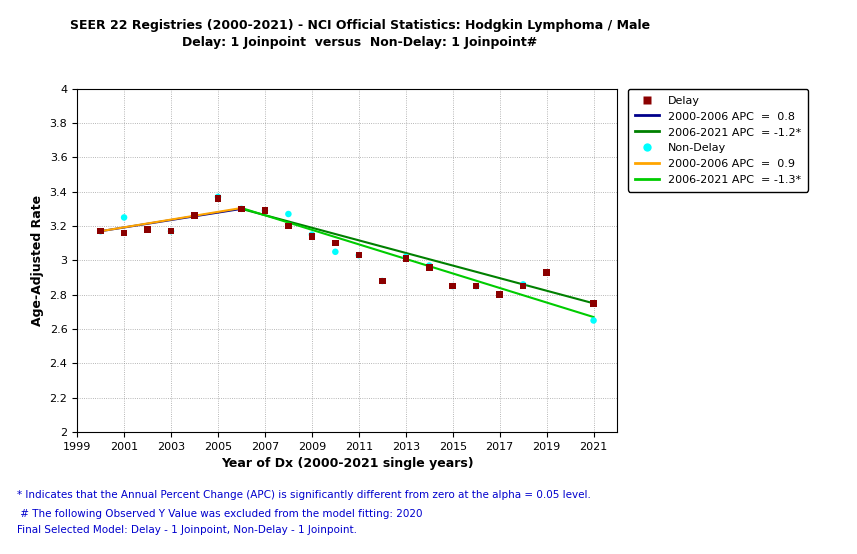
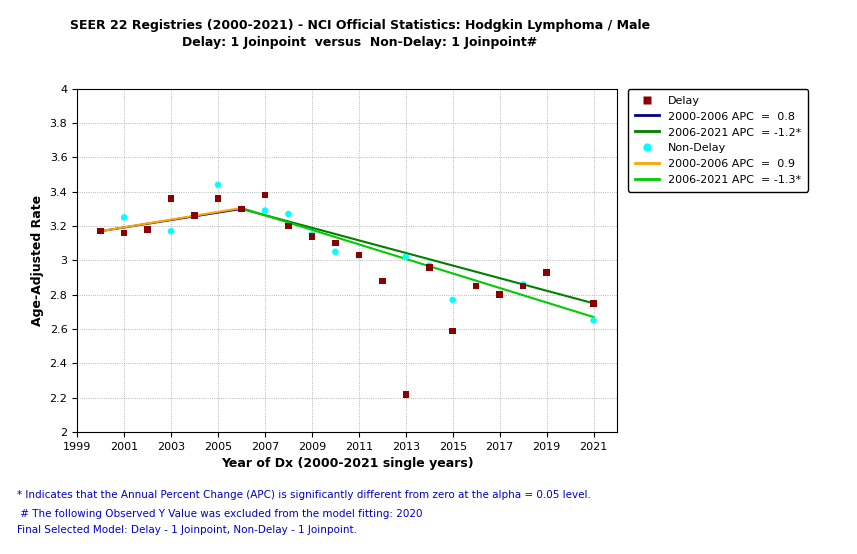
Delay/2003: 3.17 -> 3.36
Non-Delay/2005: 3.37 -> 3.44
Delay/2007: 3.29 -> 3.38
Delay/2013: 3.01 -> 2.22
Delay/2015: 2.85 -> 2.59
Non-Delay/2015: 2.85 -> 2.77
